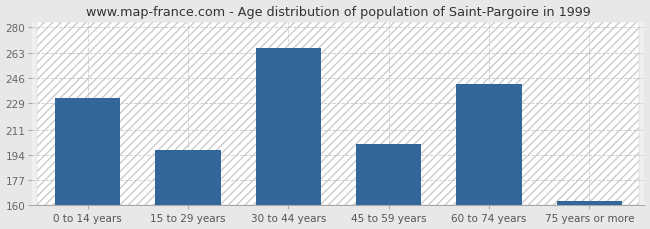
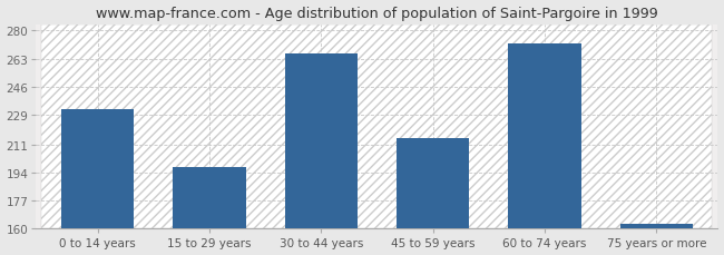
45 to 59 years: 201 -> 215
60 to 74 years: 242 -> 272
